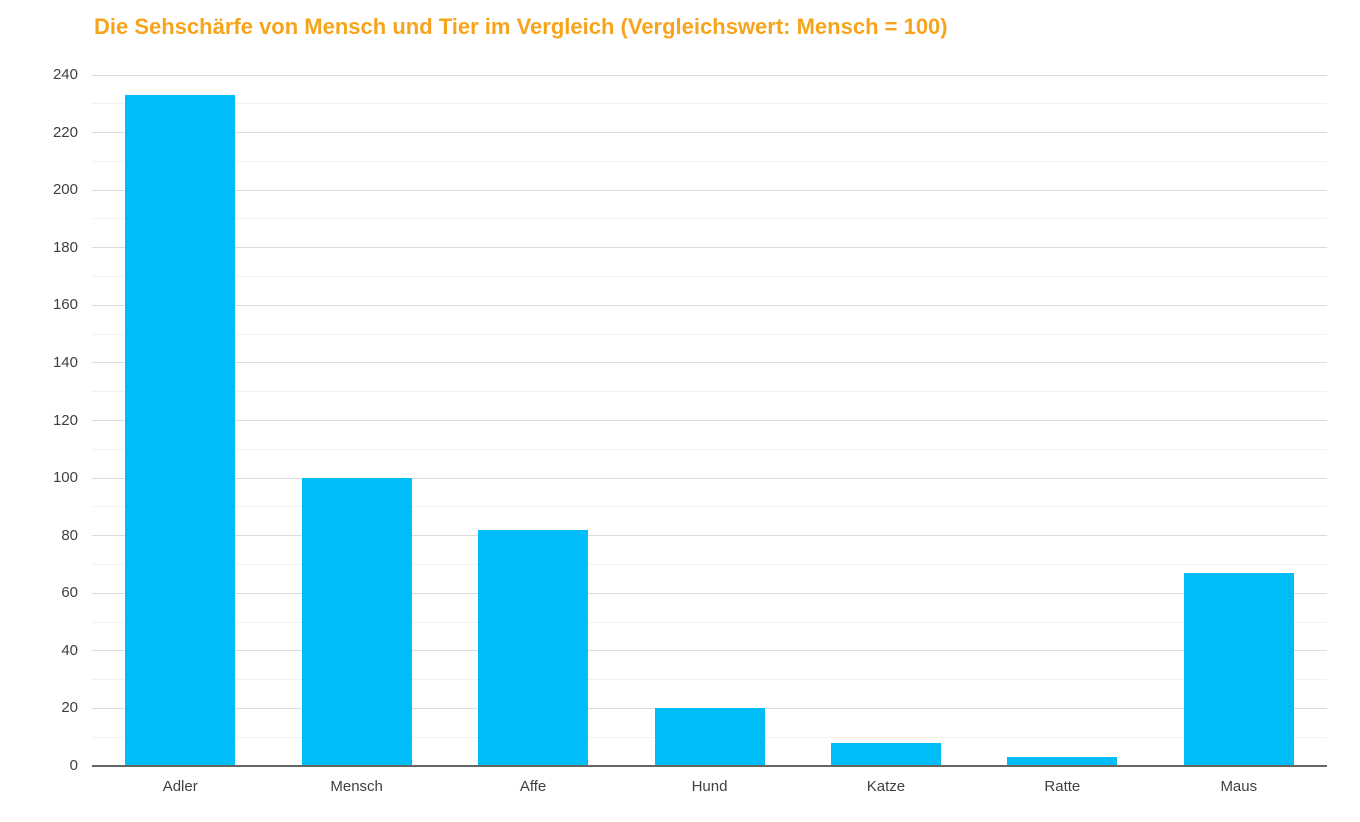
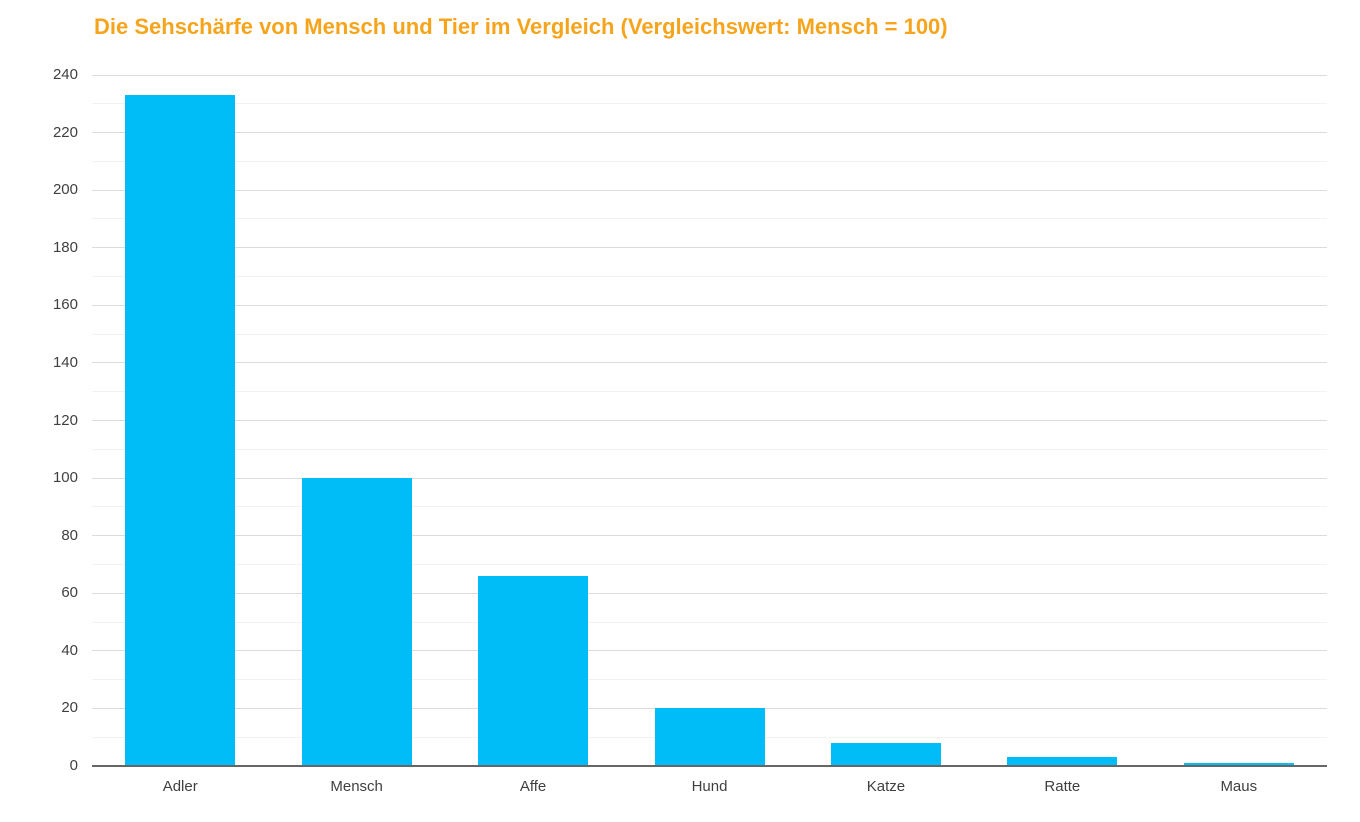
Affe: 82 -> 66
Maus: 67 -> 1
